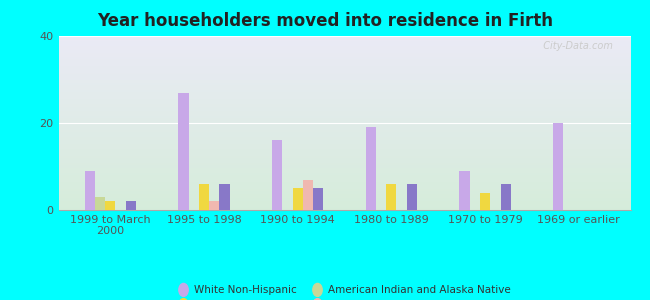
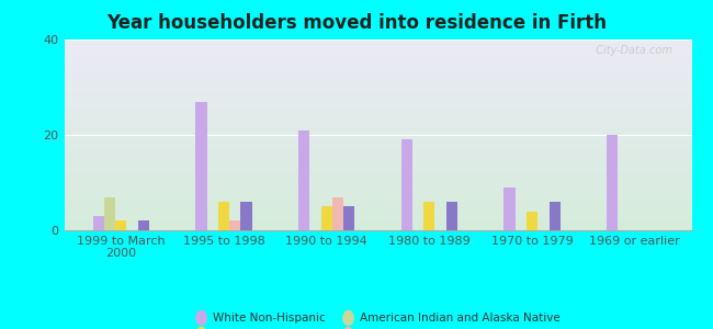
White Non-Hispanic/1999 to March 2000: 9 -> 3
American Indian and Alaska Native/1999 to March 2000: 3 -> 7
White Non-Hispanic/1990 to 1994: 16 -> 21
